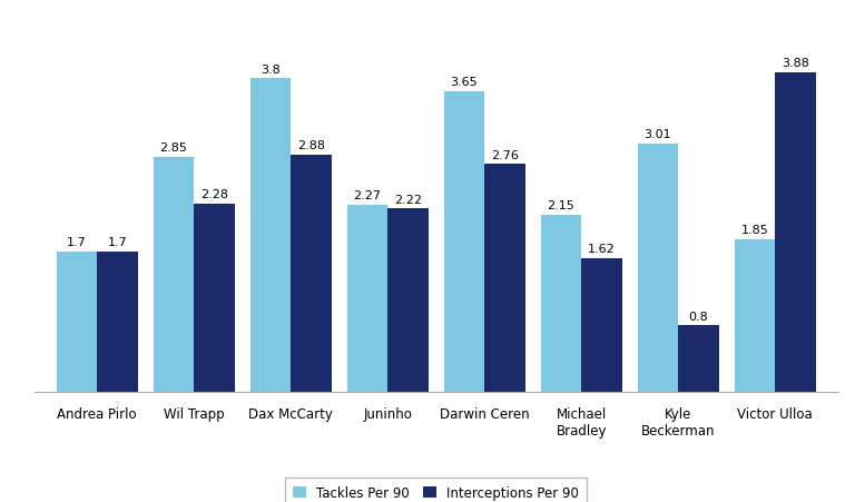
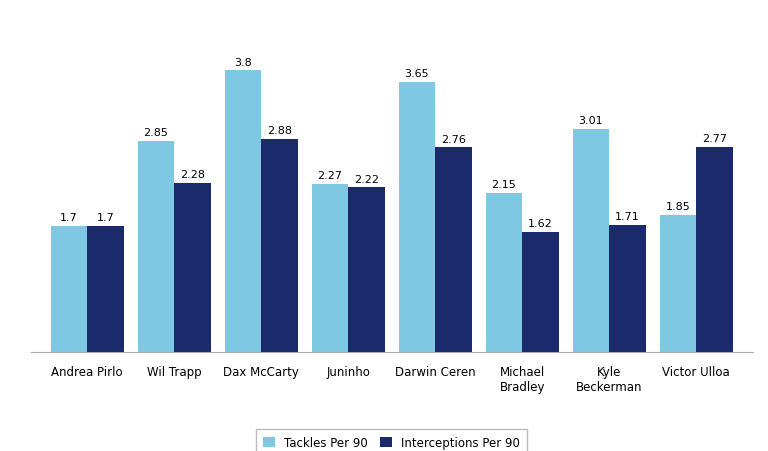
Interceptions Per 90/Kyle Beckerman: 0.8 -> 1.71
Interceptions Per 90/Victor Ulloa: 3.88 -> 2.77
